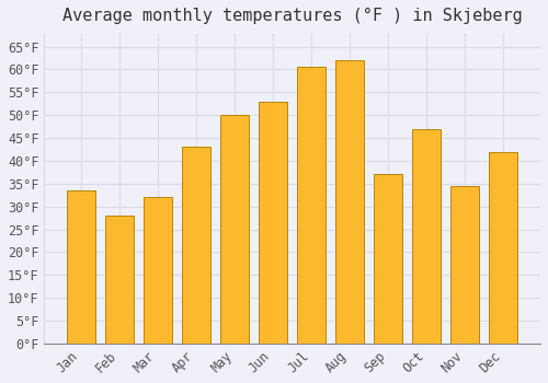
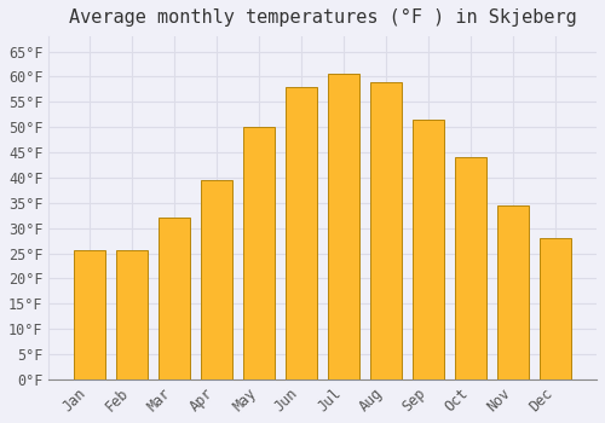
Jan: 33.5°F -> 25.5°F
Feb: 28.0°F -> 25.5°F
Apr: 43.0°F -> 39.5°F
Jun: 53.0°F -> 58.0°F
Aug: 62.0°F -> 59.0°F
Sep: 37.0°F -> 51.5°F
Oct: 47.0°F -> 44.0°F
Dec: 42.0°F -> 28.0°F
